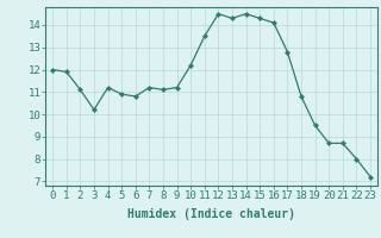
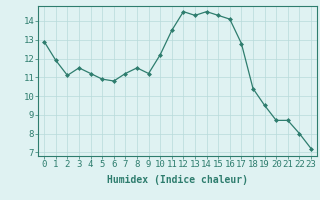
0: 12.0 -> 12.9
3: 10.2 -> 11.5
8: 11.1 -> 11.5
18: 10.8 -> 10.4
